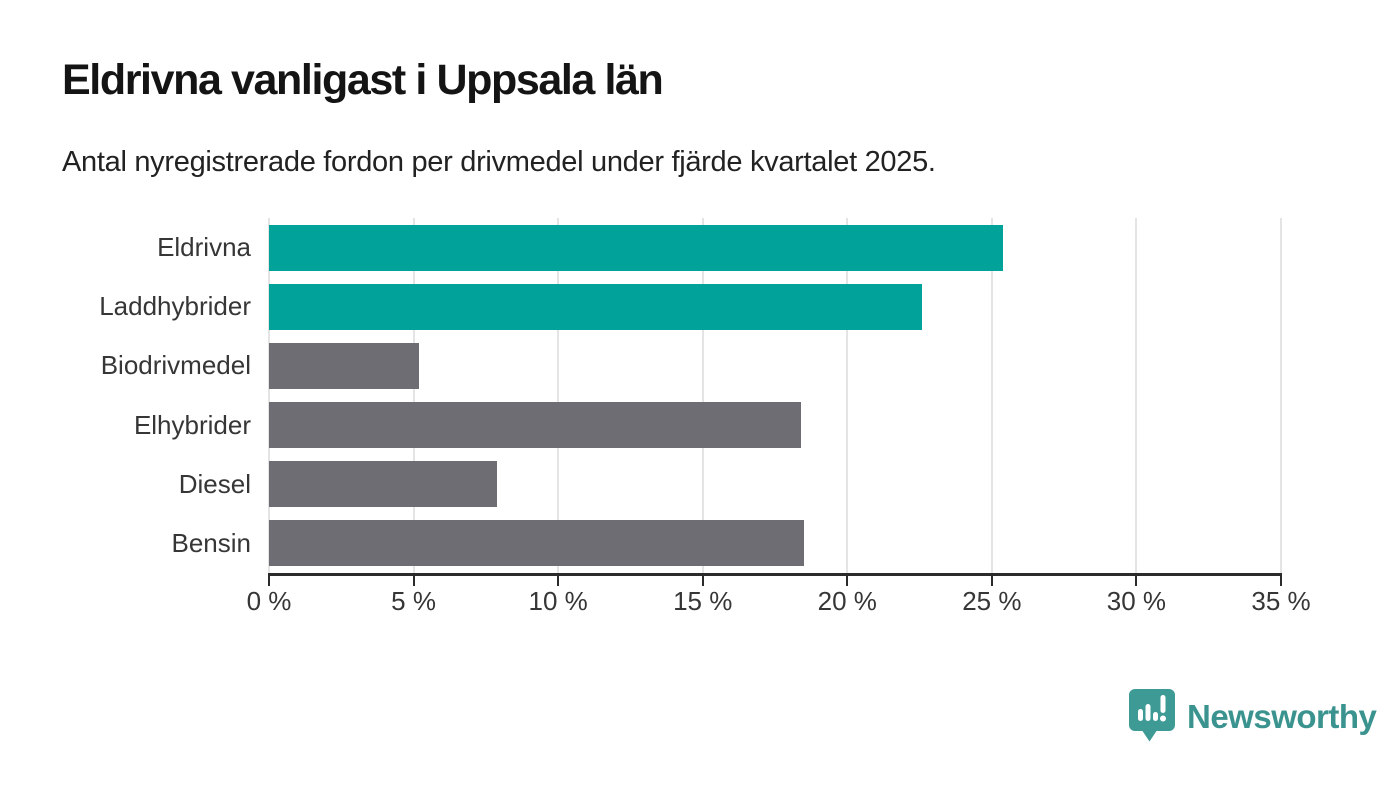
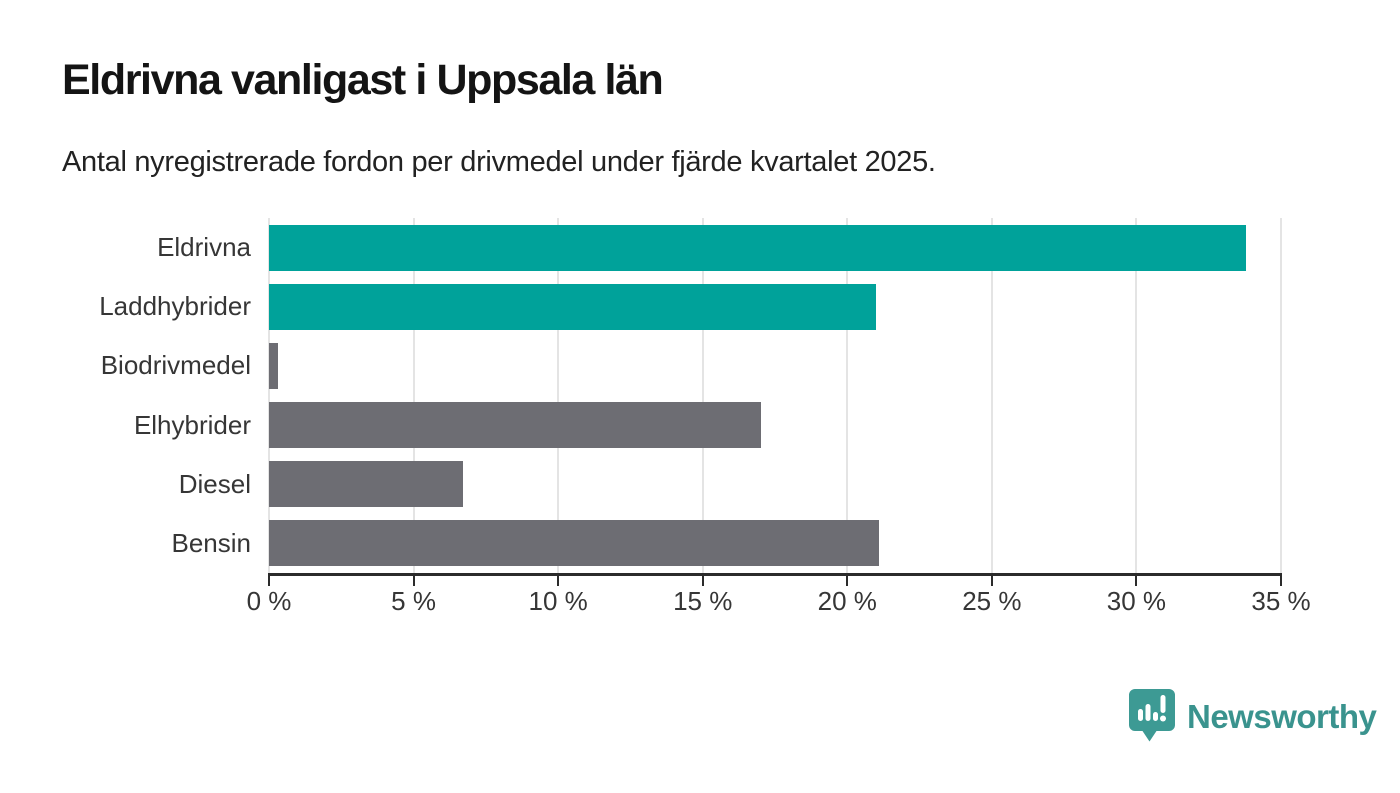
Eldrivna: 25.4% -> 33.8%
Laddhybrider: 22.6% -> 21.0%
Biodrivmedel: 5.2% -> 0.3%
Elhybrider: 18.4% -> 17.0%
Diesel: 7.9% -> 6.7%
Bensin: 18.5% -> 21.1%
